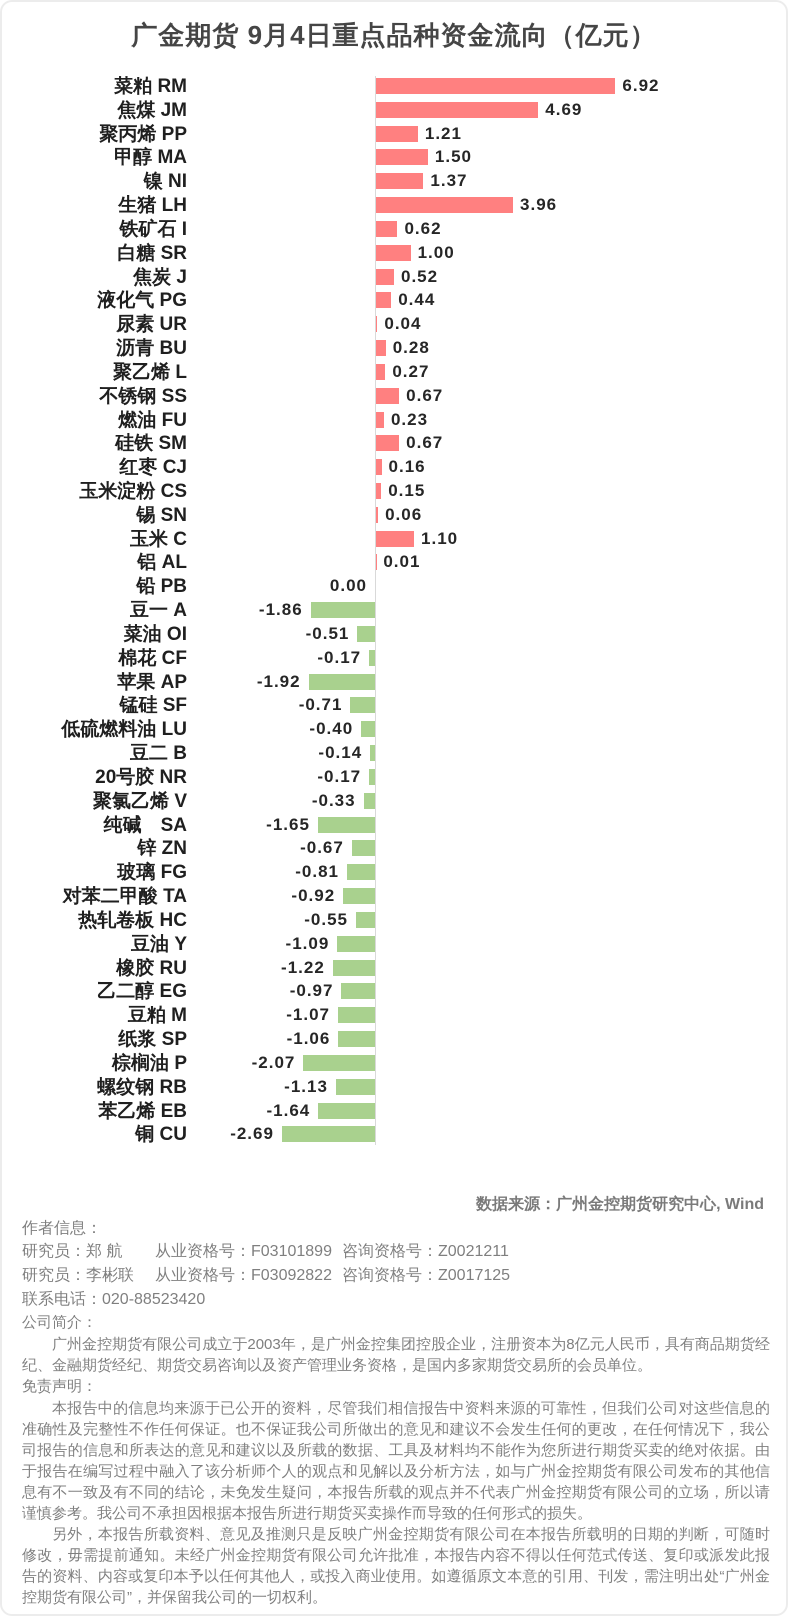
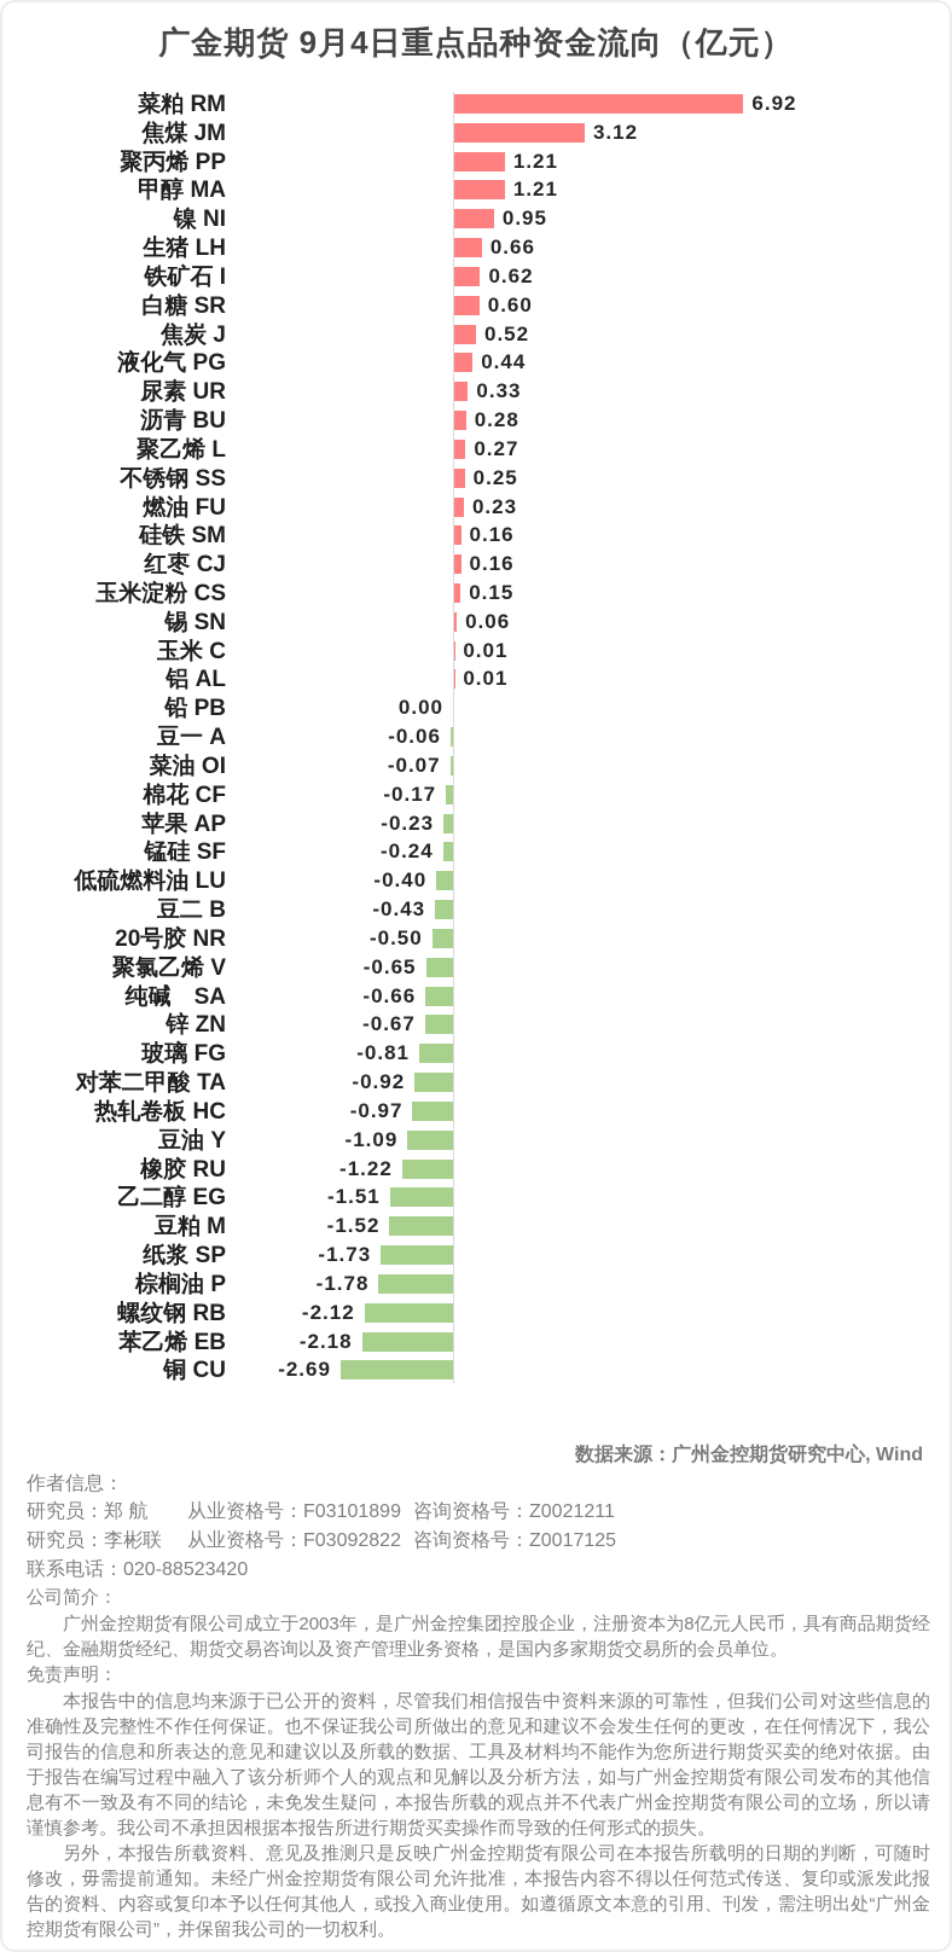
焦煤 JM: 4.69 -> 3.12
甲醇 MA: 1.50 -> 1.21
镍 NI: 1.37 -> 0.95
生猪 LH: 3.96 -> 0.66
白糖 SR: 1.00 -> 0.60
尿素 UR: 0.04 -> 0.33
不锈钢 SS: 0.67 -> 0.25
硅铁 SM: 0.67 -> 0.16
玉米 C: 1.10 -> 0.01
豆一 A: -1.86 -> -0.06
菜油 OI: -0.51 -> -0.07
苹果 AP: -1.92 -> -0.23
锰硅 SF: -0.71 -> -0.24
豆二 B: -0.14 -> -0.43
20号胶 NR: -0.17 -> -0.50
聚氯乙烯 V: -0.33 -> -0.65
纯碱 SA: -1.65 -> -0.66
热轧卷板 HC: -0.55 -> -0.97
乙二醇 EG: -0.97 -> -1.51
豆粕 M: -1.07 -> -1.52
纸浆 SP: -1.06 -> -1.73
棕榈油 P: -2.07 -> -1.78
螺纹钢 RB: -1.13 -> -2.12
苯乙烯 EB: -1.64 -> -2.18
